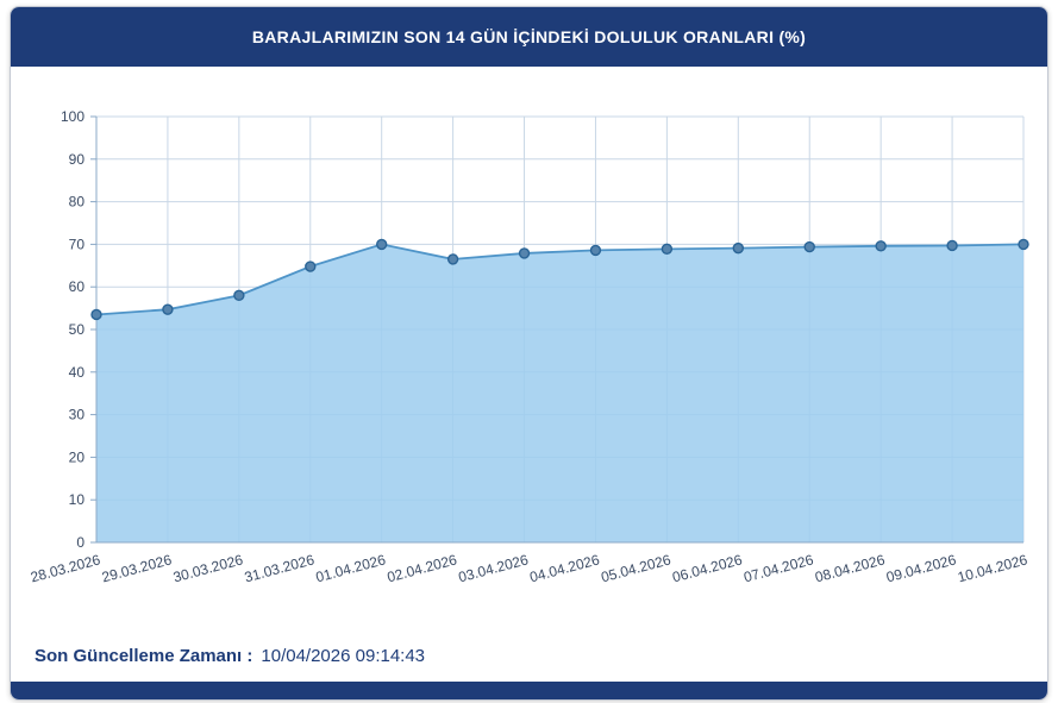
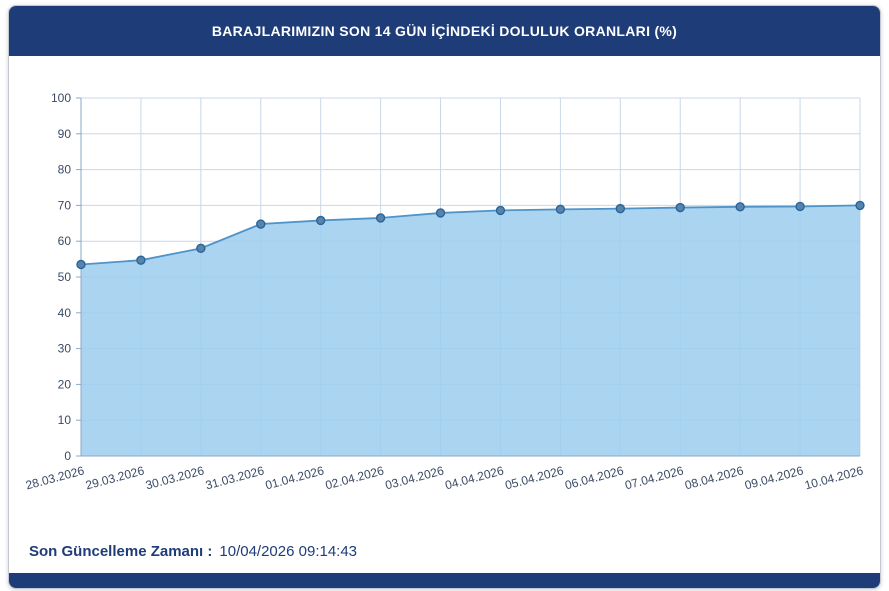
01.04.2026: 70 -> 66
